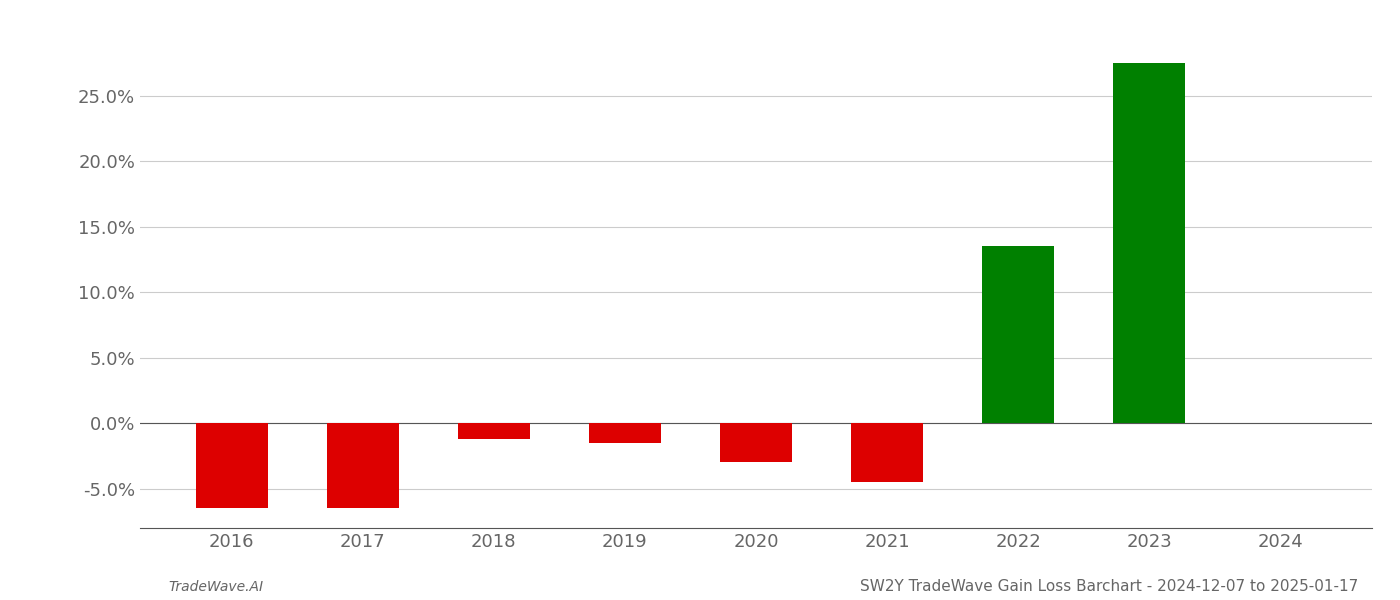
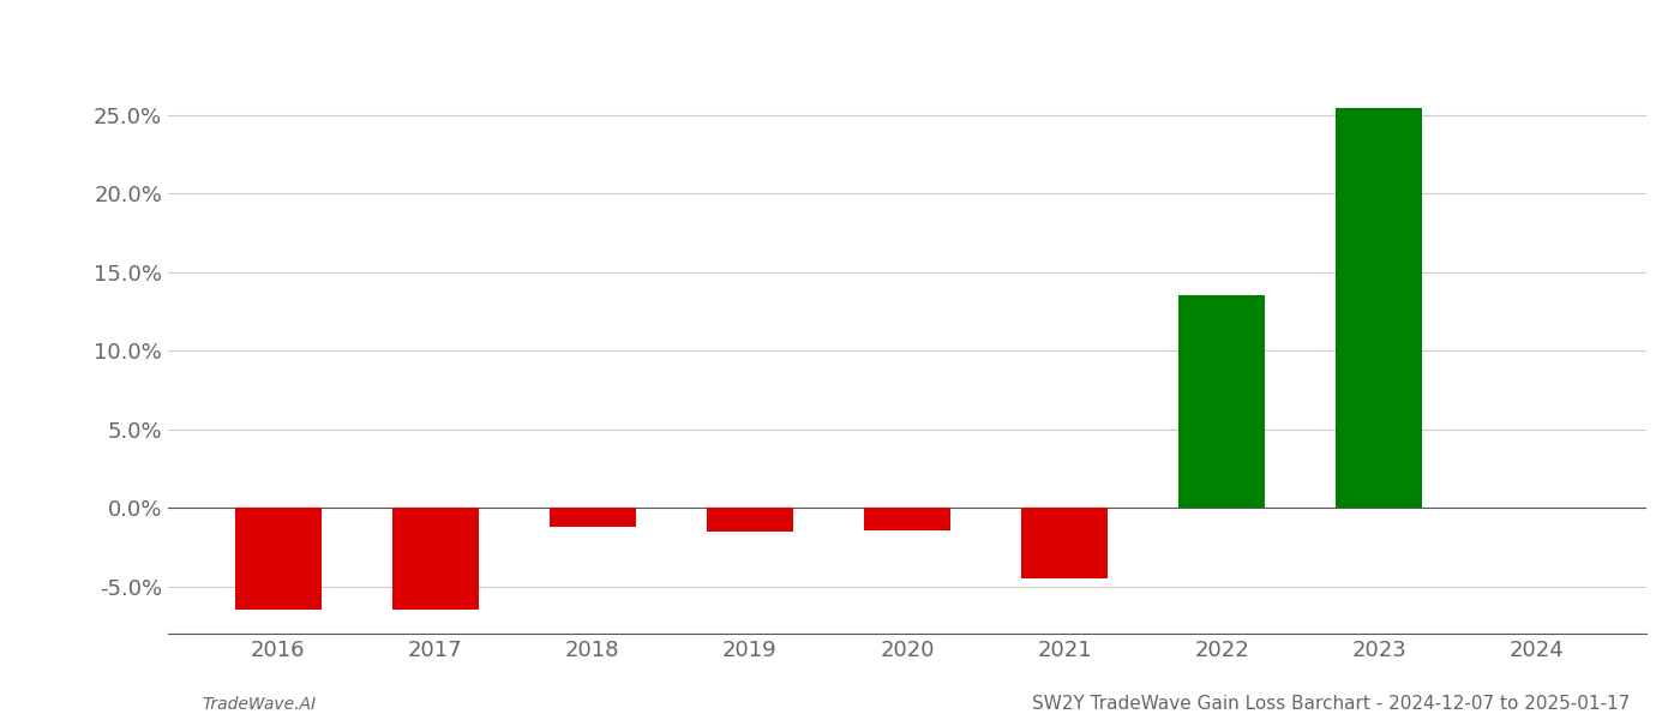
2020: -3.0% -> -1.4%
2023: 27.5% -> 25.4%
